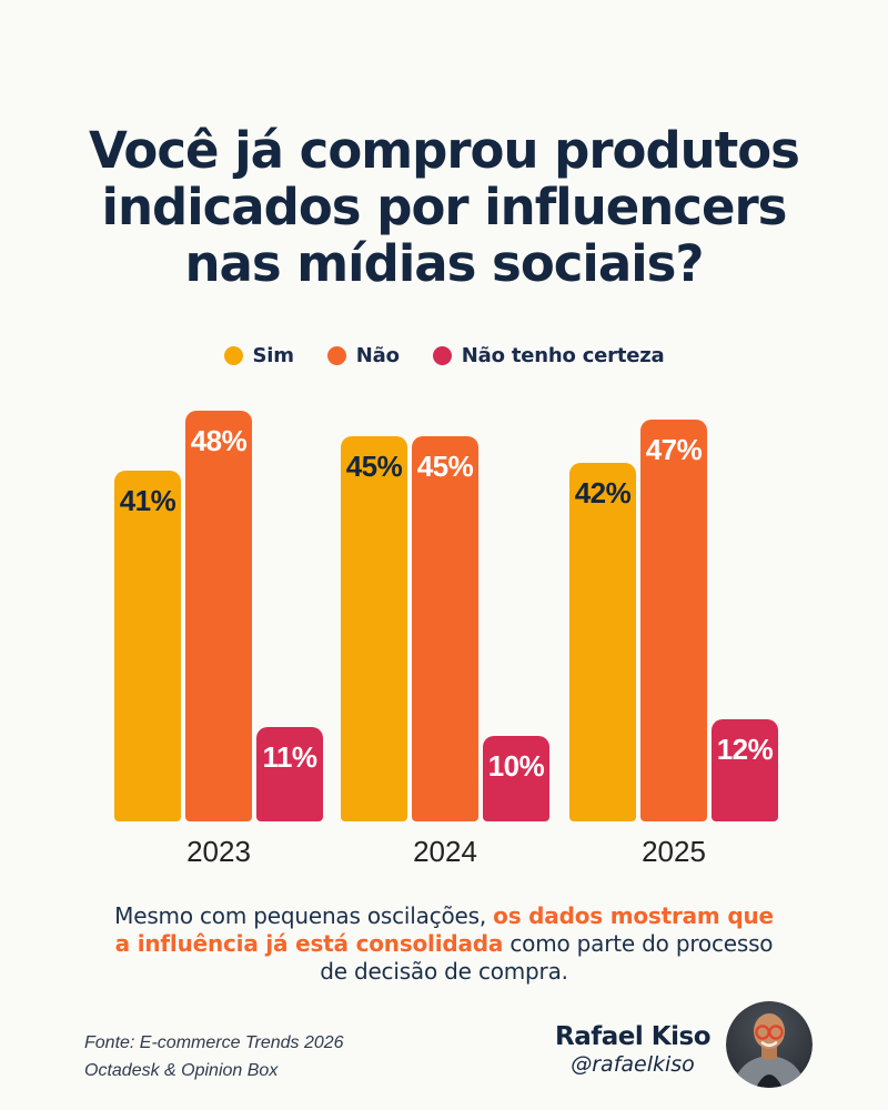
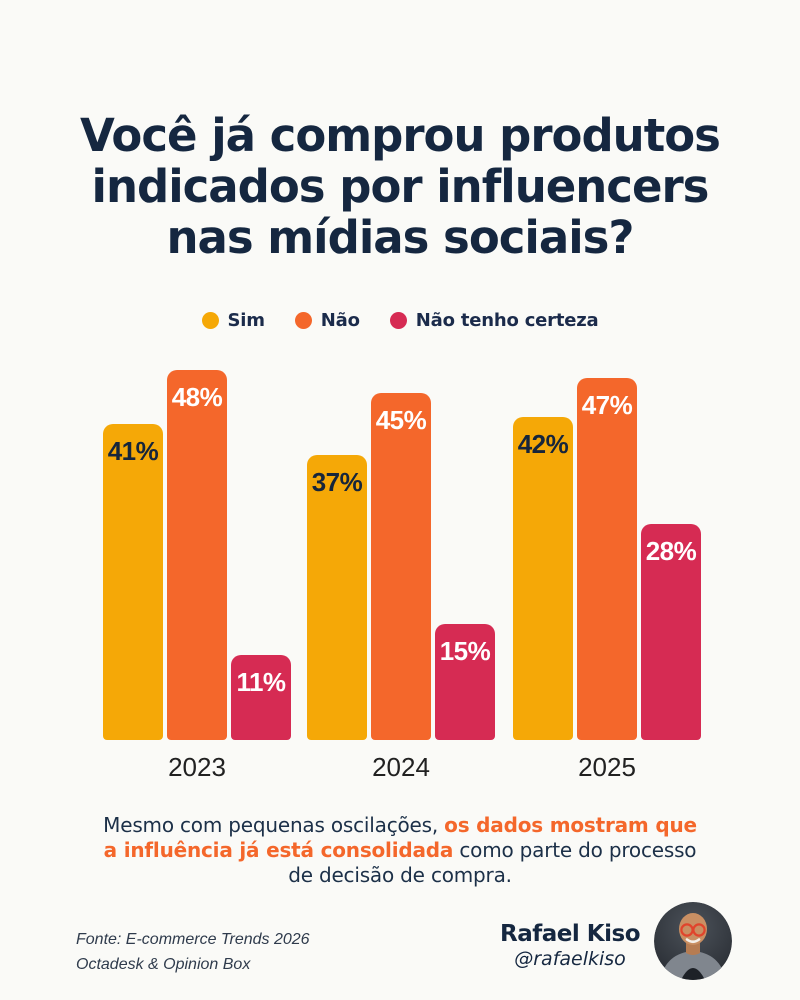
Sim/2024: 45% -> 37%
Não tenho certeza/2024: 10% -> 15%
Não tenho certeza/2025: 12% -> 28%
